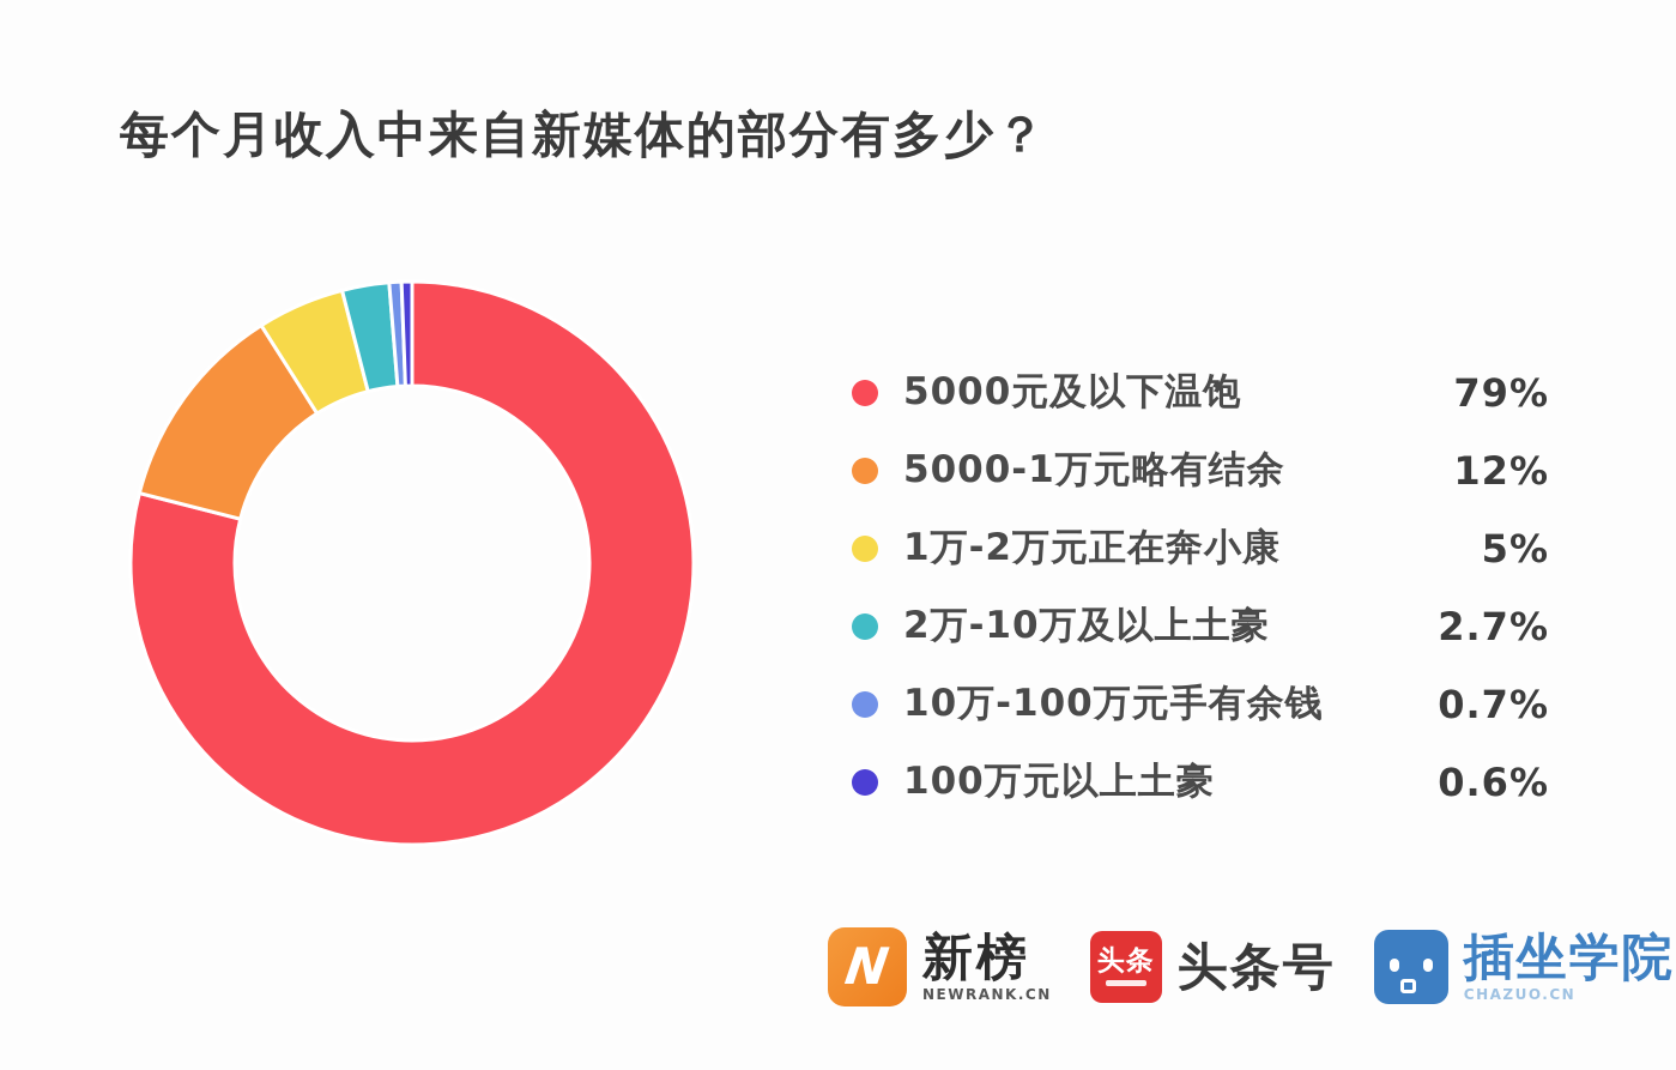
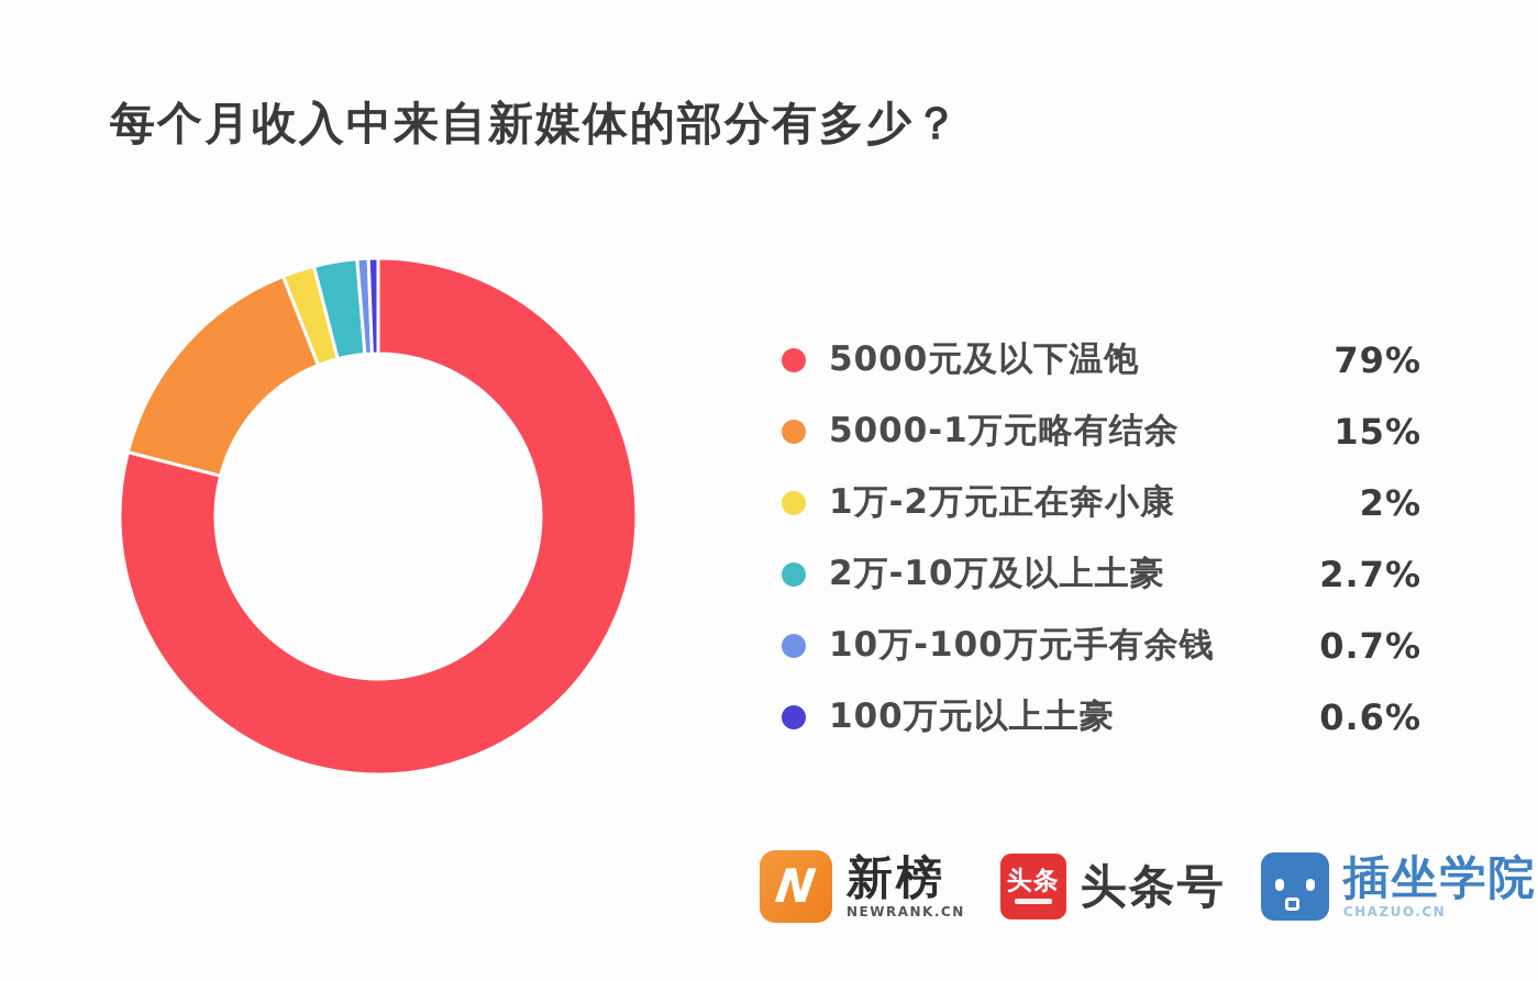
5000-1万元略有结余: 12% -> 15%
1万-2万元正在奔小康: 5% -> 2%
